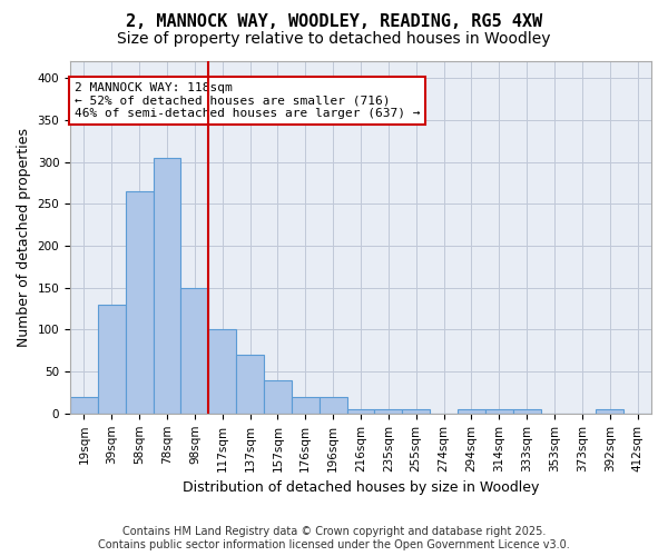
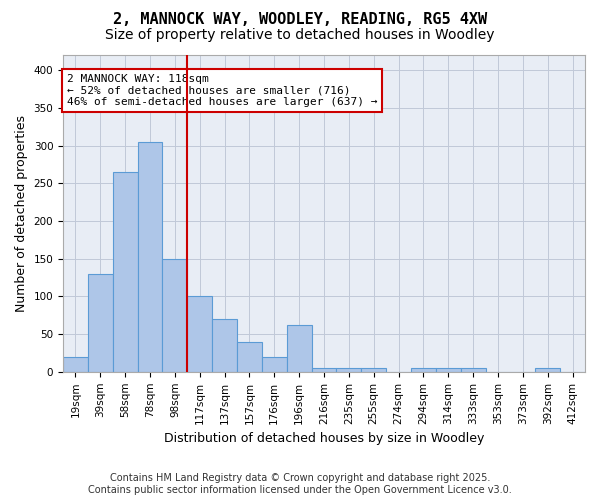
196sqm: 20 -> 62
